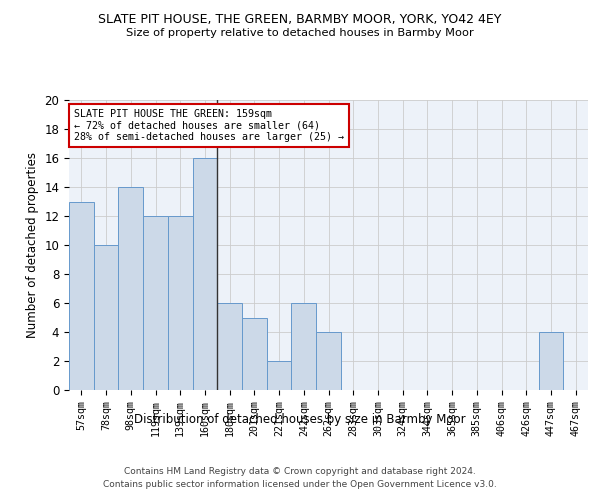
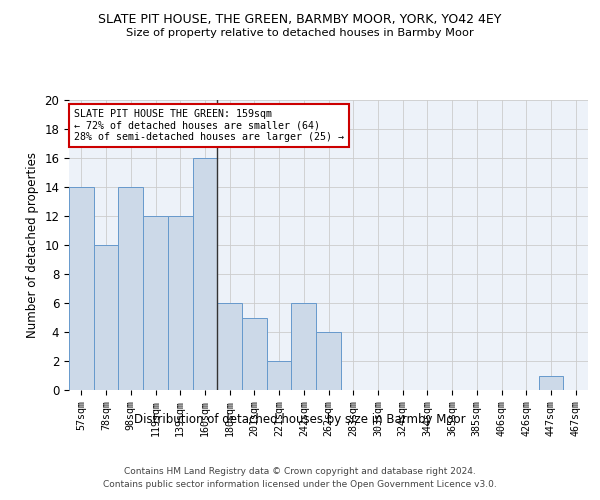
57sqm: 13 -> 14
447sqm: 4 -> 1
